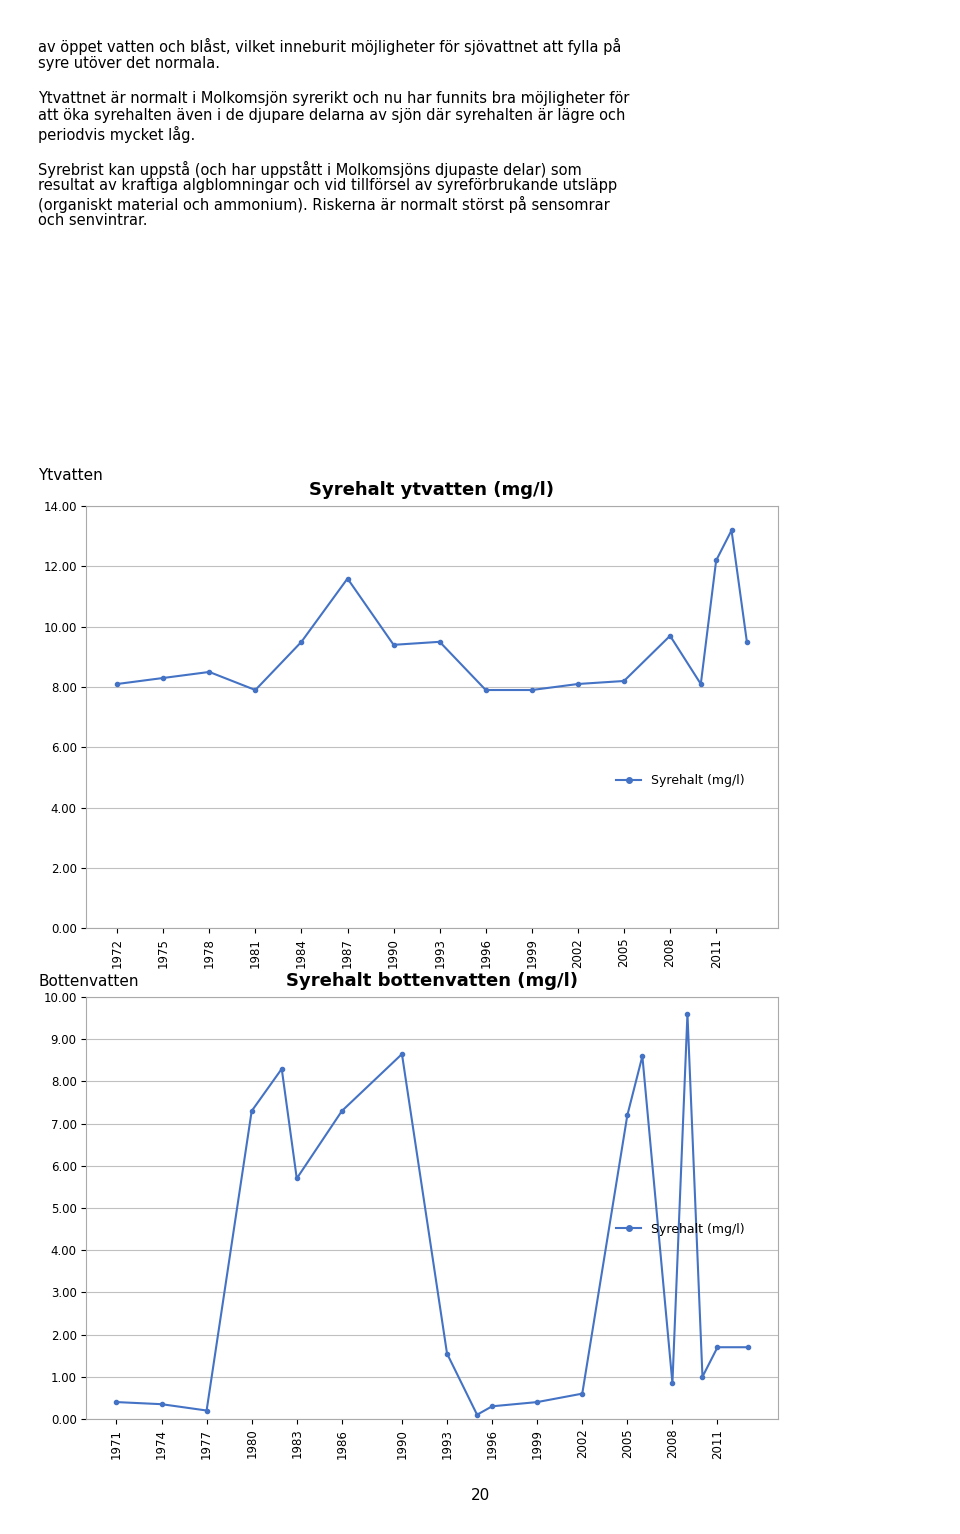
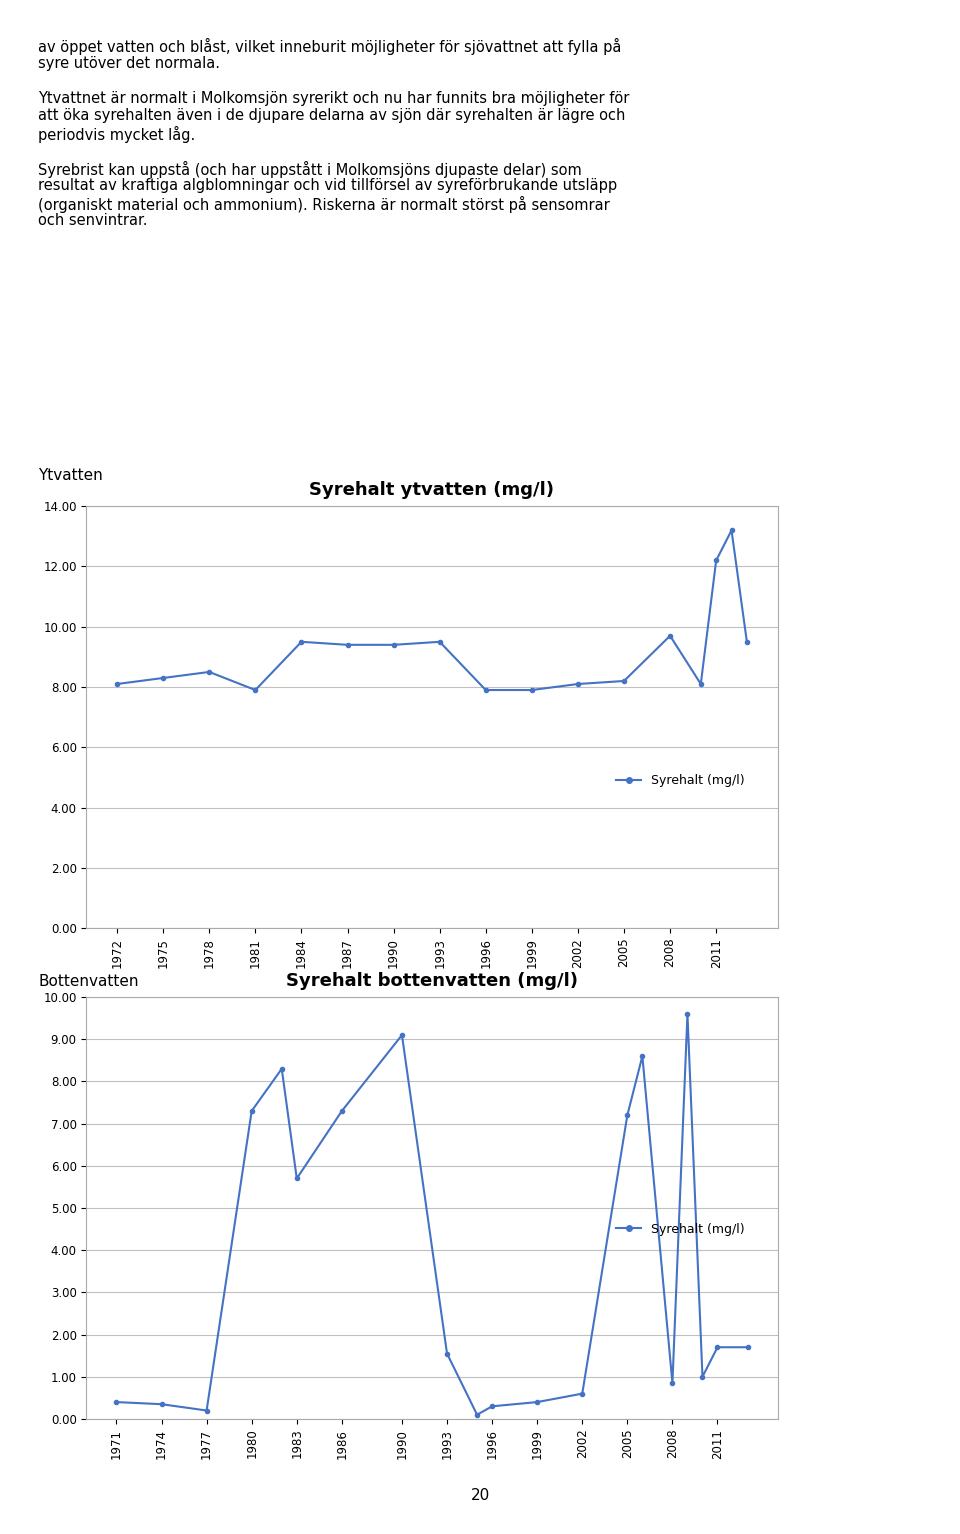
Syrehalt ytvatten (mg/l)/1987: 11.6 -> 9.4
Syrehalt bottenvatten (mg/l)/1990: 8.65 -> 9.10
